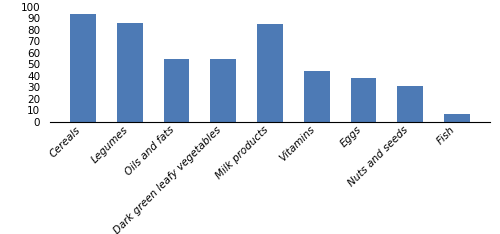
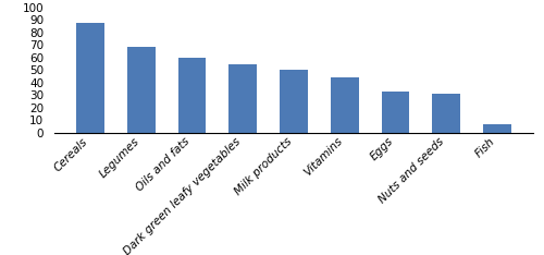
Cereals: 94 -> 88
Legumes: 86 -> 69
Oils and fats: 55 -> 60
Milk products: 85 -> 50
Eggs: 38 -> 33
